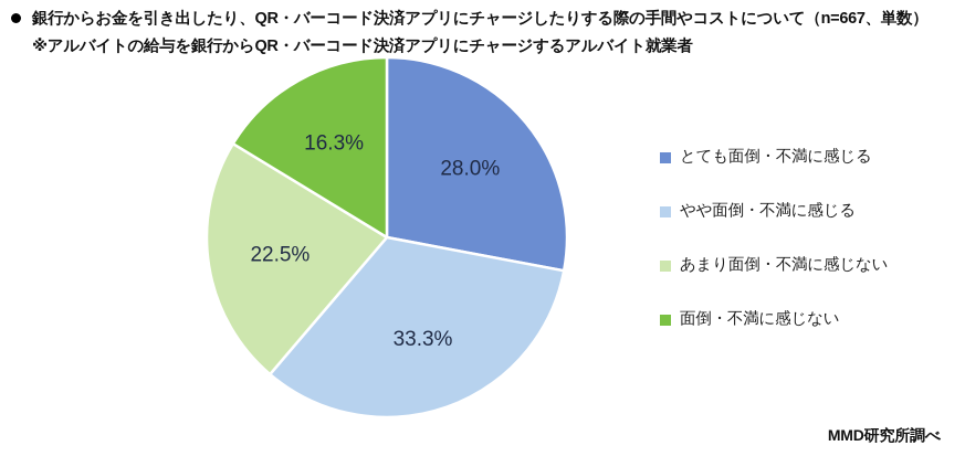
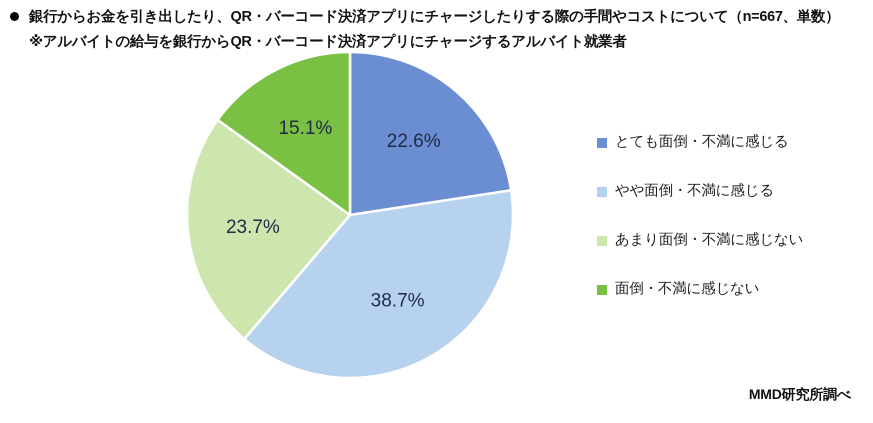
とても面倒・不満に感じる: 28.0% -> 22.6%
やや面倒・不満に感じる: 33.3% -> 38.7%
あまり面倒・不満に感じない: 22.5% -> 23.7%
面倒・不満に感じない: 16.3% -> 15.1%
